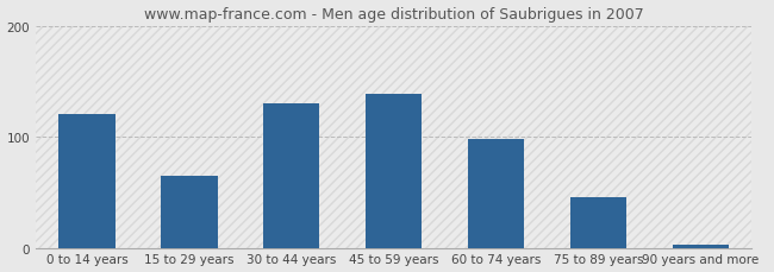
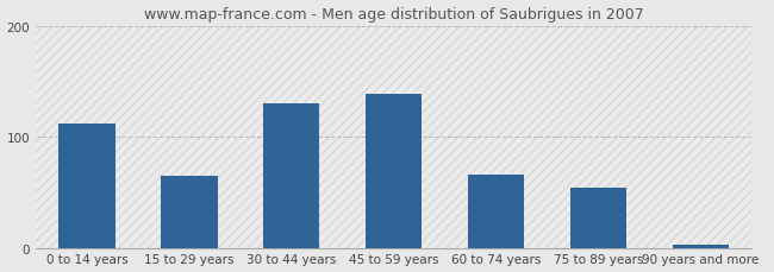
0 to 14 years: 120 -> 112
60 to 74 years: 98 -> 66
75 to 89 years: 45 -> 54
